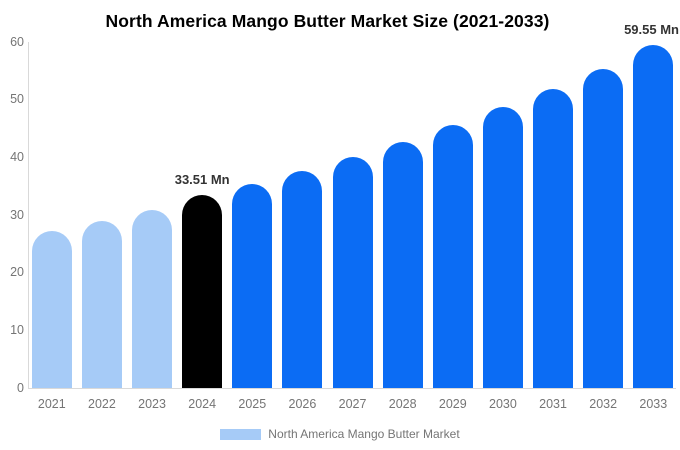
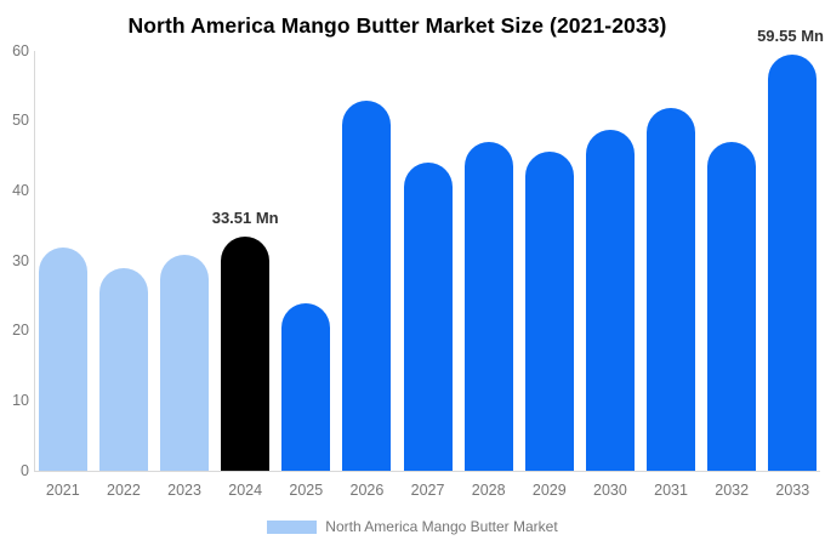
2021: 27 -> 32
2025: 35 -> 24
2026: 38 -> 53
2027: 40 -> 44
2028: 43 -> 47
2032: 55 -> 47
